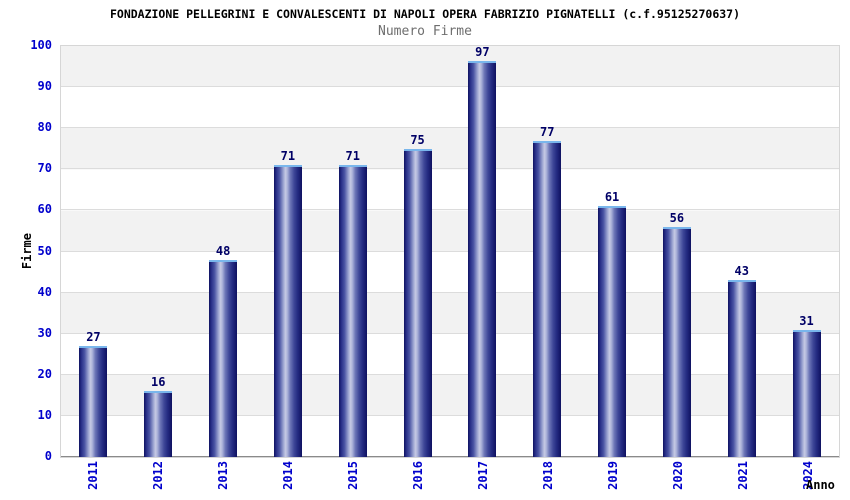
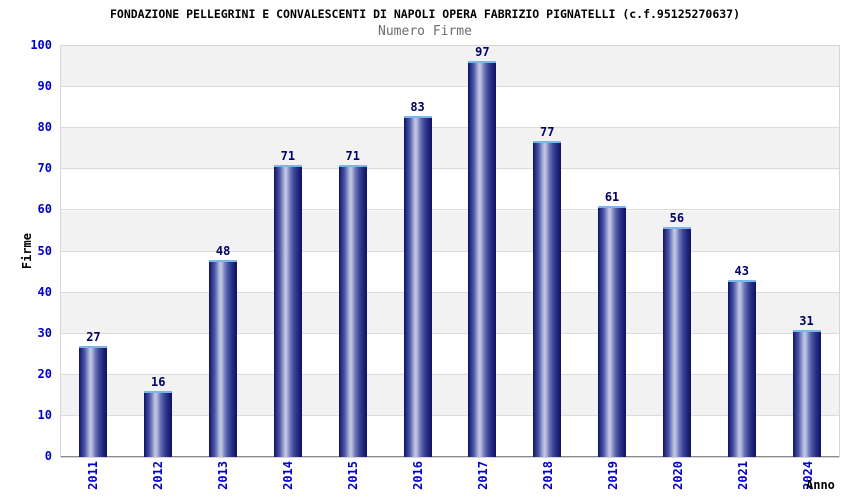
2016: 75 -> 83
